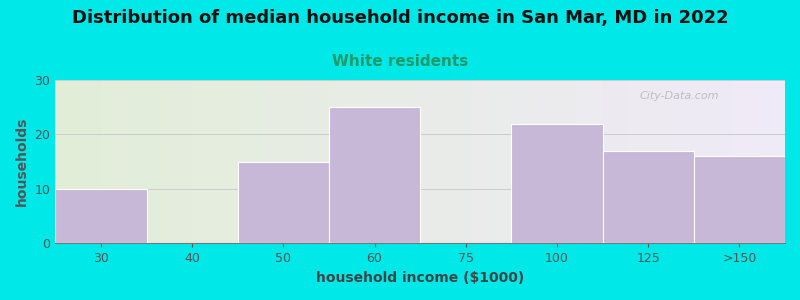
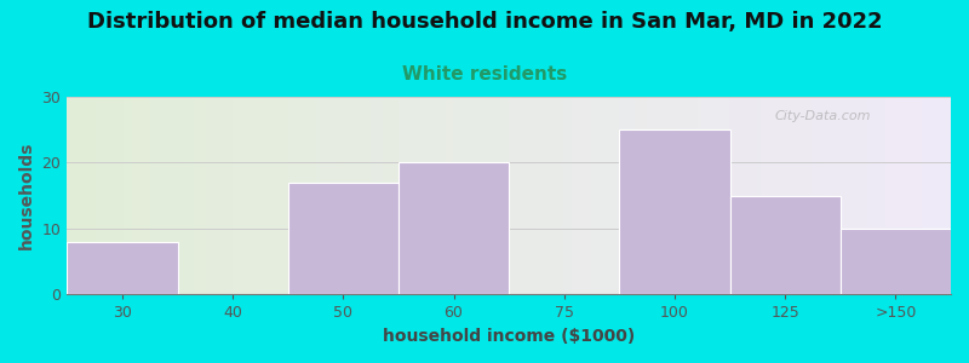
30: 10 -> 8
50: 15 -> 17
60: 25 -> 20
100: 22 -> 25
125: 17 -> 15
>150: 16 -> 10
